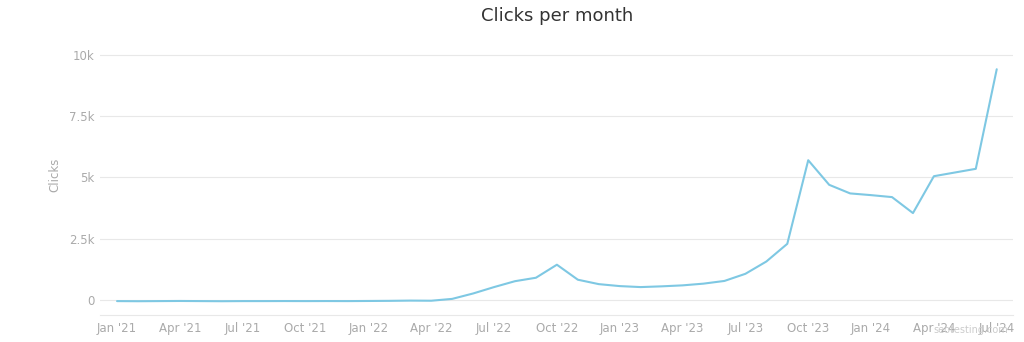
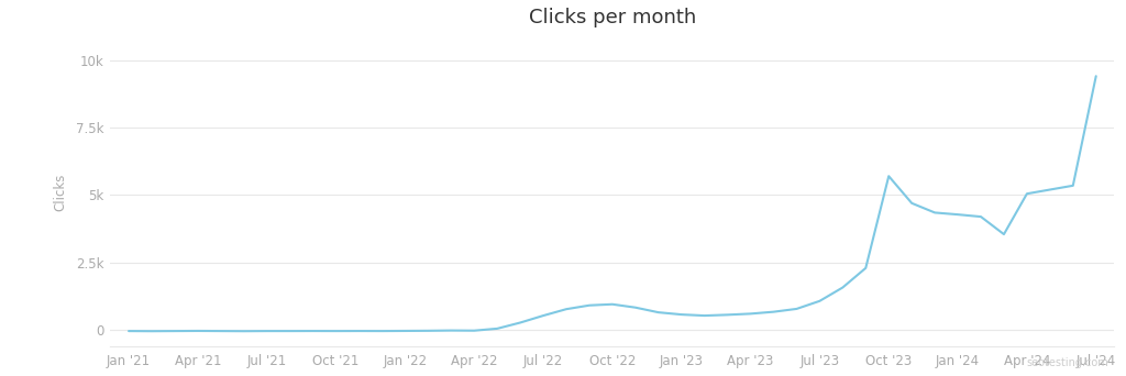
Oct '22: 1.45k -> 0.96k
